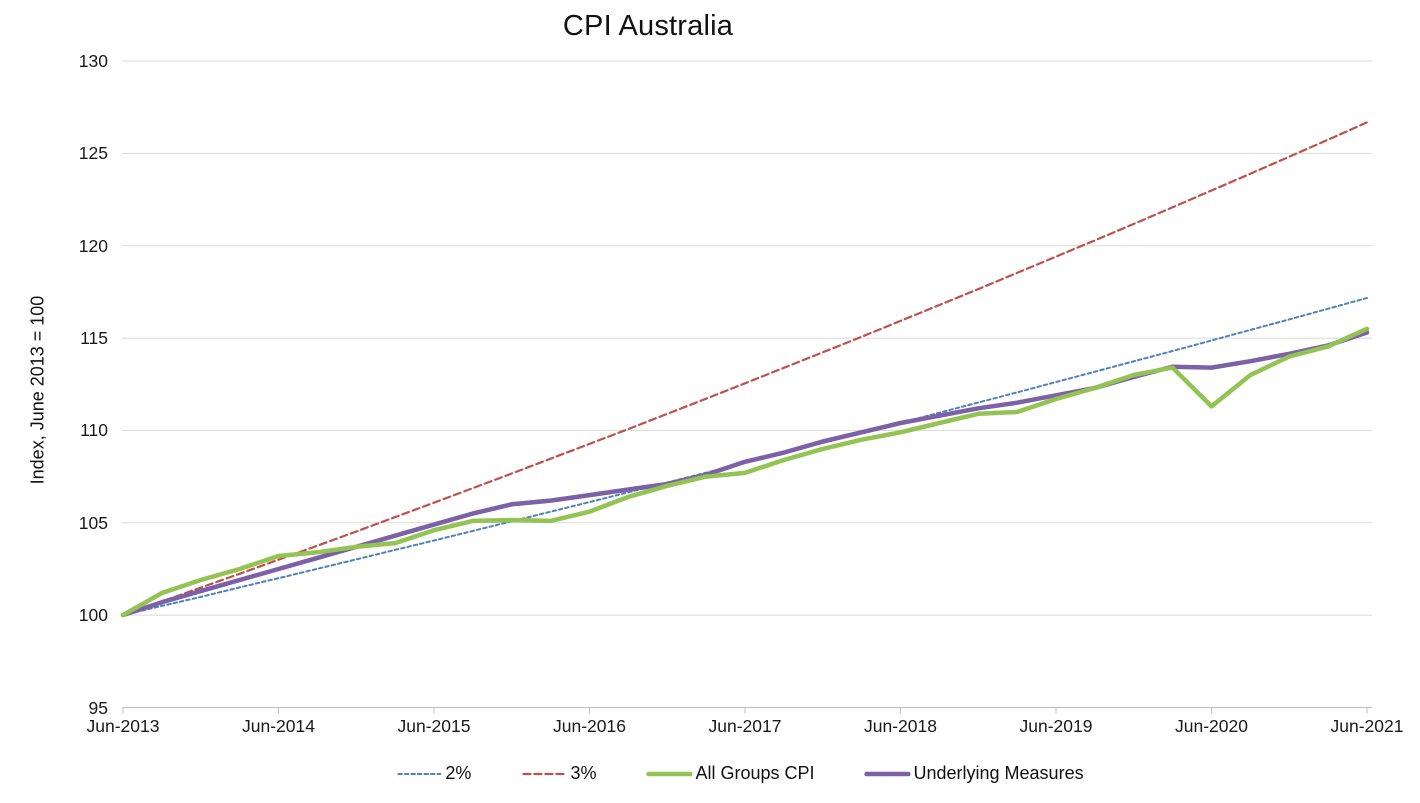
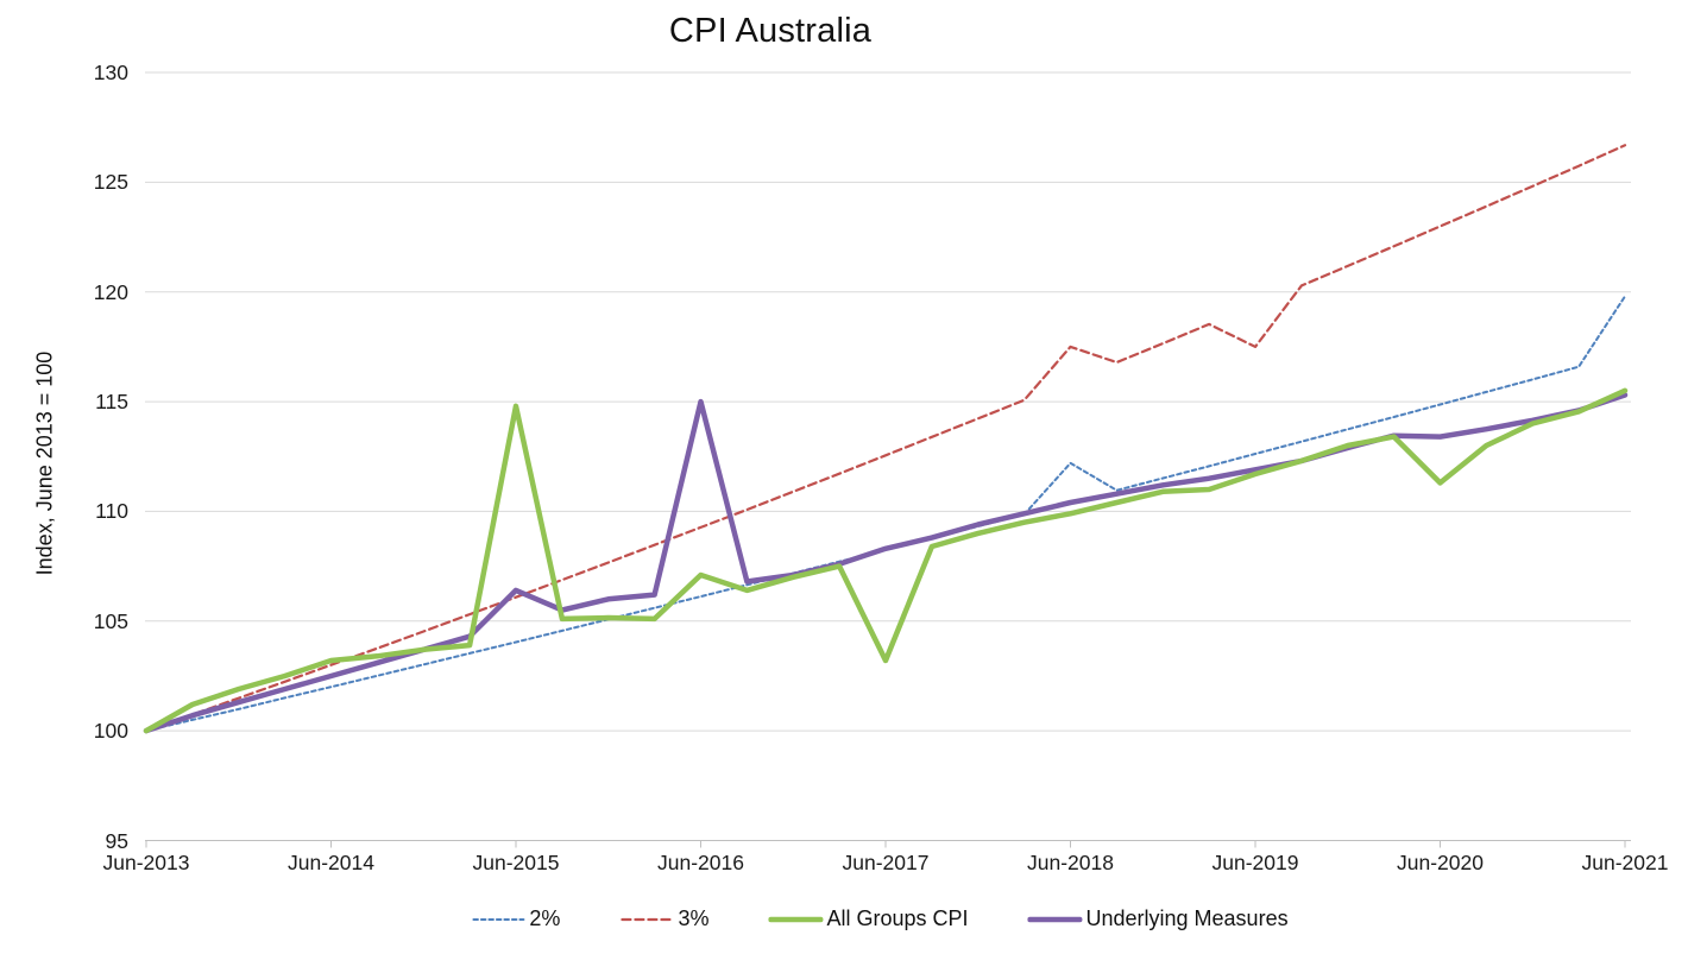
Underlying Measures/Jun-2015: 104.9 -> 106.4
All Groups CPI/Jun-2015: 104.6 -> 114.8
Underlying Measures/Jun-2016: 106.5 -> 115.0
All Groups CPI/Jun-2016: 105.6 -> 107.1
All Groups CPI/Jun-2017: 107.7 -> 103.2
2%/Jun-2018: 110.4 -> 112.2
3%/Jun-2018: 115.9 -> 117.5
3%/Jun-2019: 119.4 -> 117.5
2%/Jun-2021: 117.2 -> 119.8
